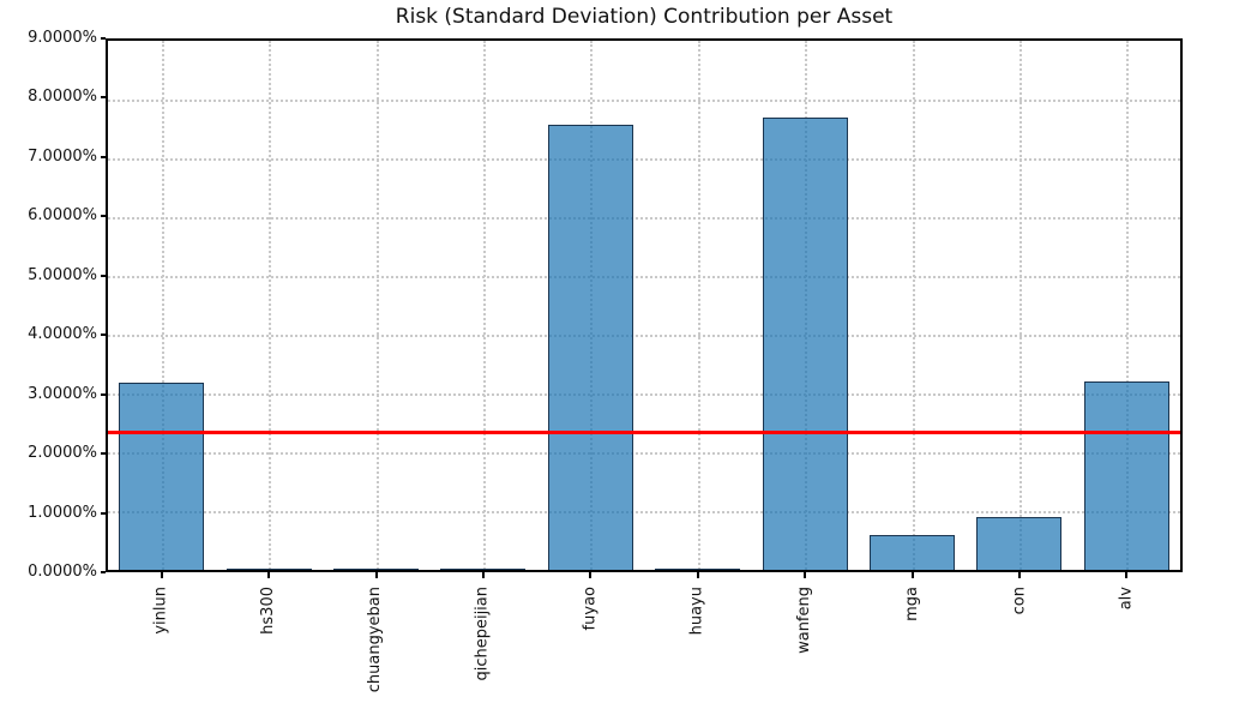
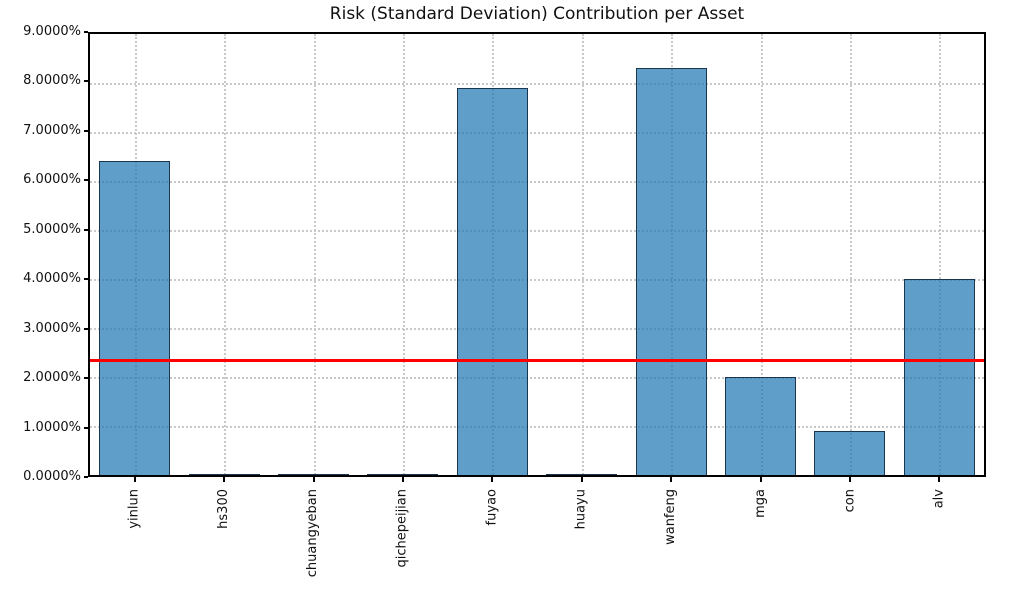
yinlun: 3.2% -> 6.4%
fuyao: 7.6% -> 7.9%
wanfeng: 7.7% -> 8.3%
mga: 0.6% -> 2.0%
alv: 3.2% -> 4.0%
